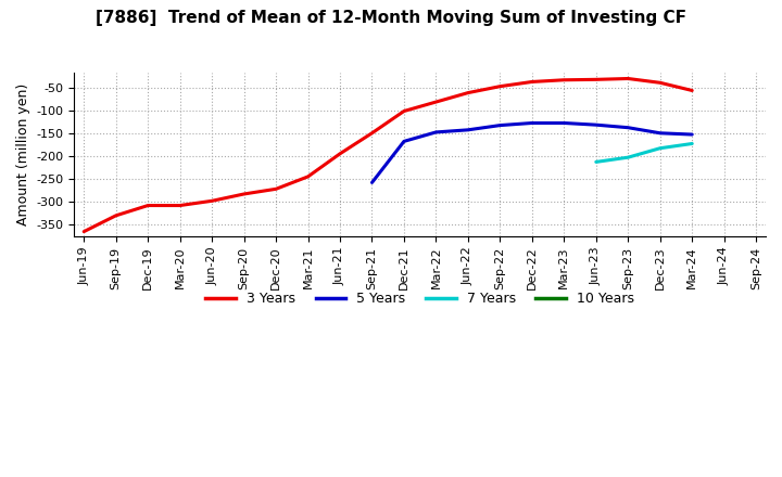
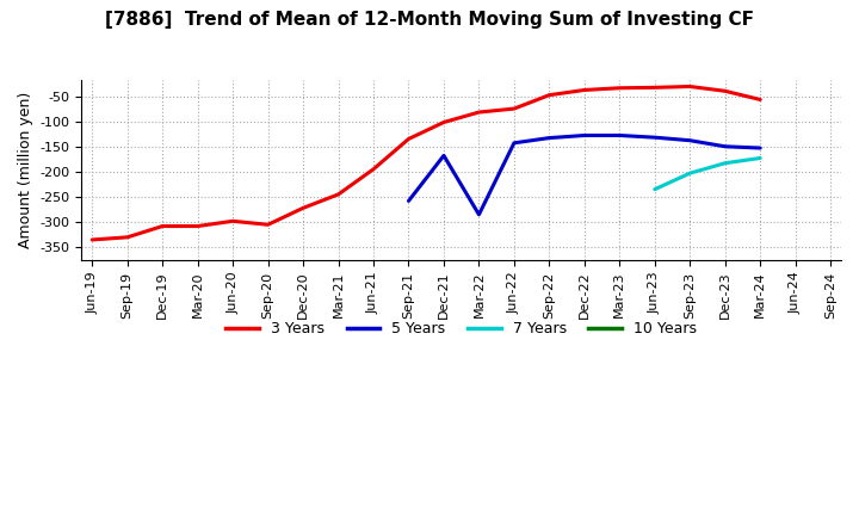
3 Years/Jun-19: -365 -> -335
3 Years/Sep-20: -283 -> -305
3 Years/Sep-21: -150 -> -135
5 Years/Mar-22: -148 -> -285
3 Years/Jun-22: -62 -> -75
7 Years/Jun-23: -213 -> -235
